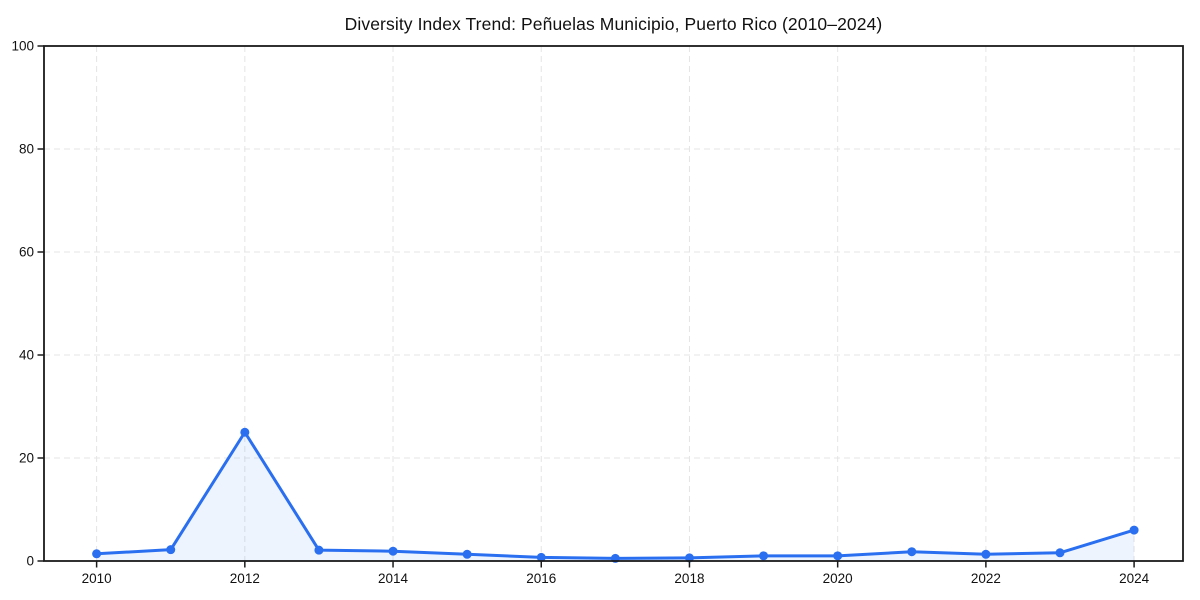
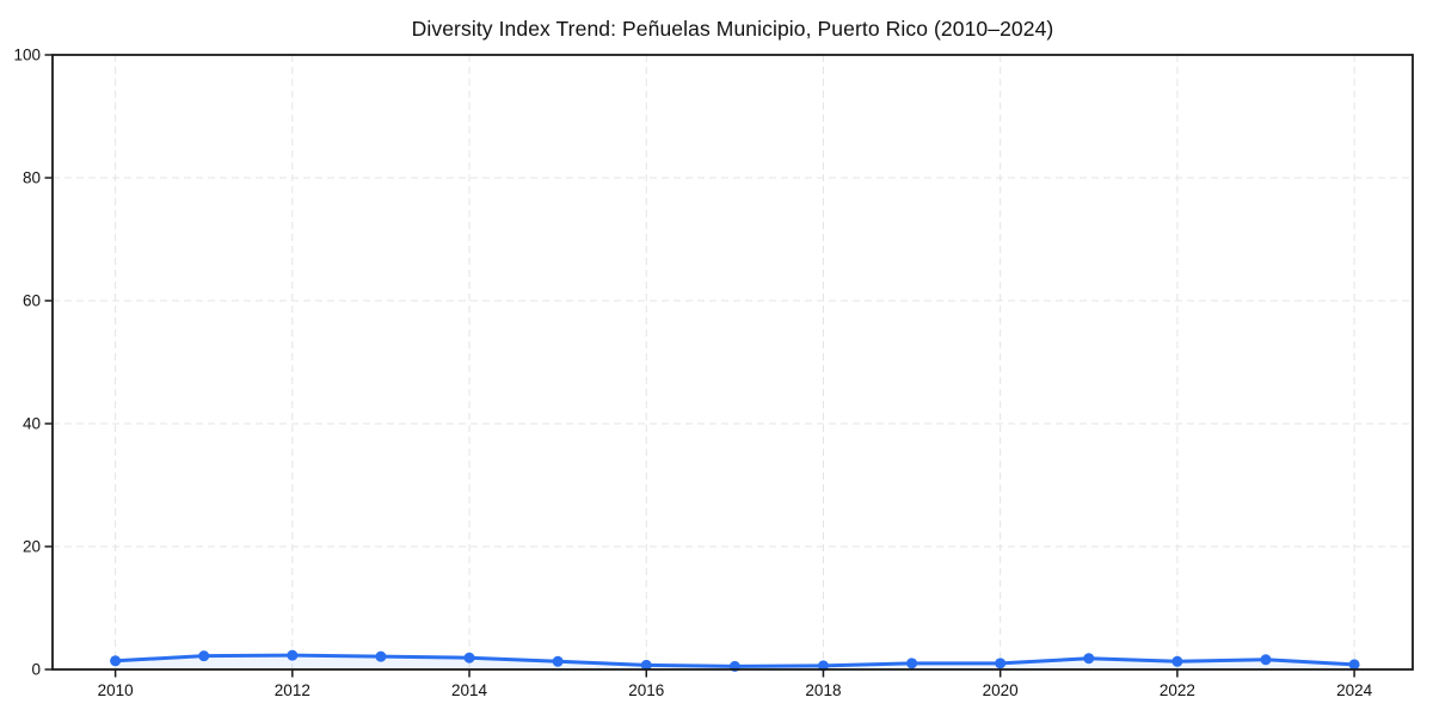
2012: 25 -> 2
2024: 6 -> 1
